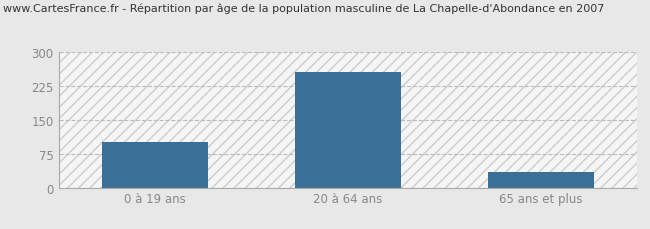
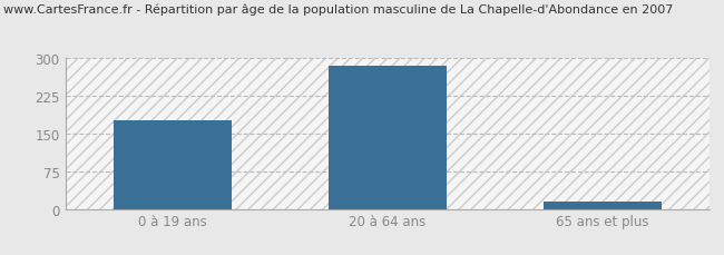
0 à 19 ans: 100 -> 175
20 à 64 ans: 255 -> 285
65 ans et plus: 35 -> 15
